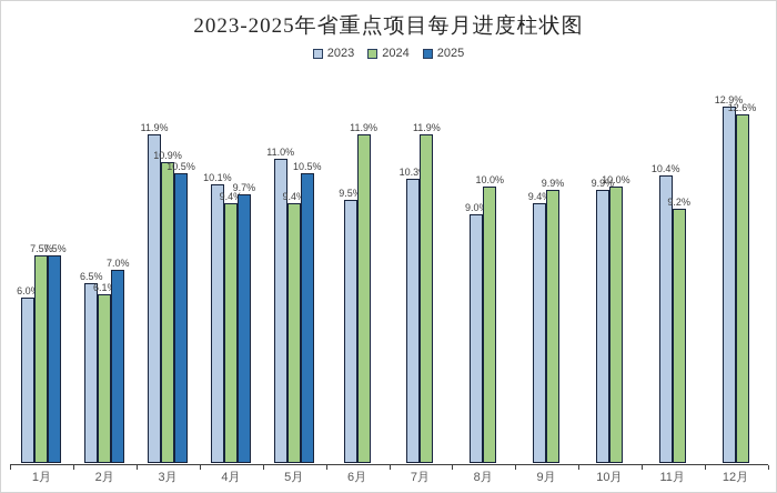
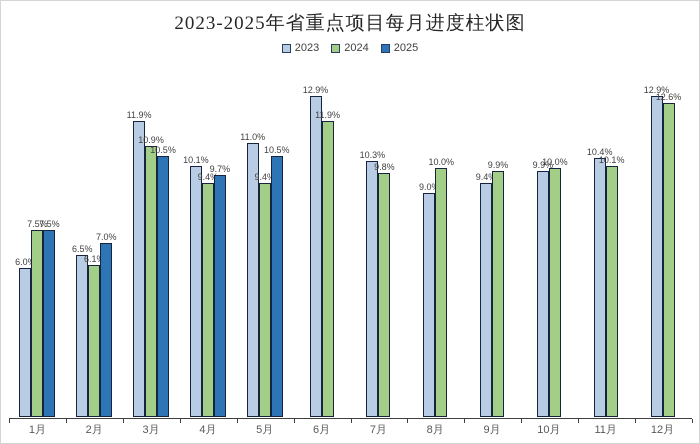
2023/6月: 9.5% -> 12.9%
2024/7月: 11.9% -> 9.8%
2024/11月: 9.2% -> 10.1%
